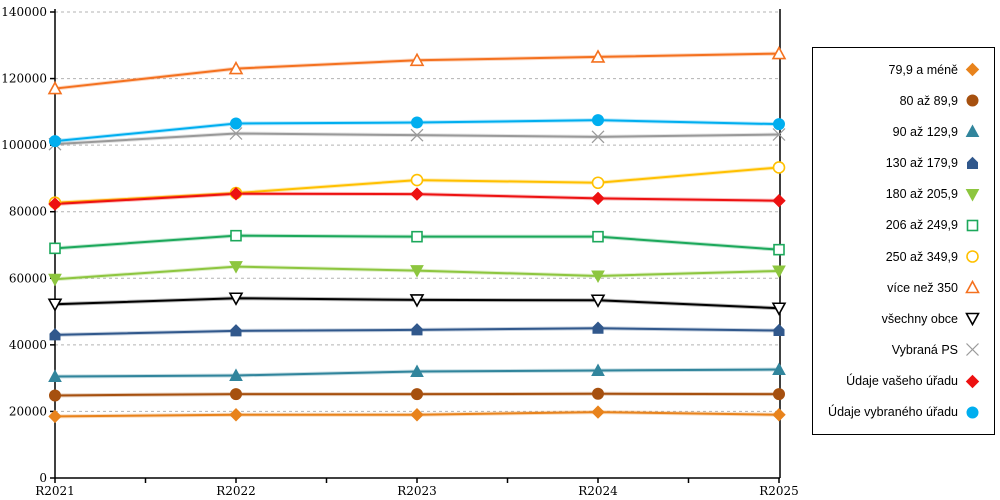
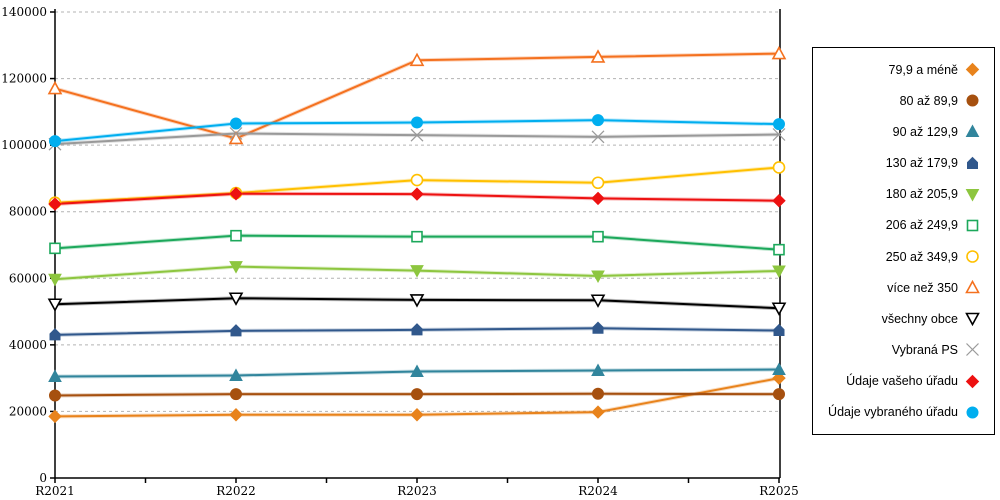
více než 350/R2022: 123000 -> 102000
79,9 a méně/R2025: 19000 -> 30000
